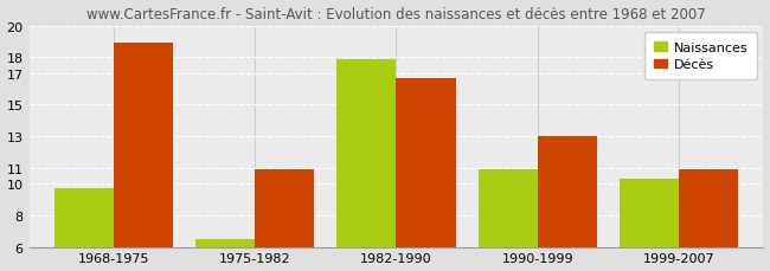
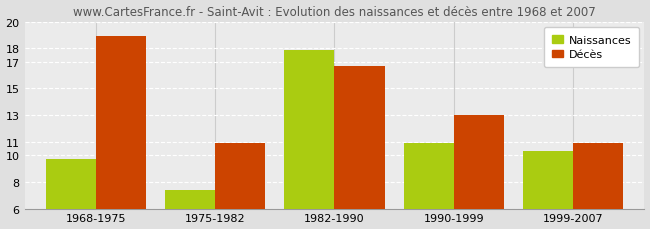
Naissances/1975-1982: 6.5 -> 7.4
